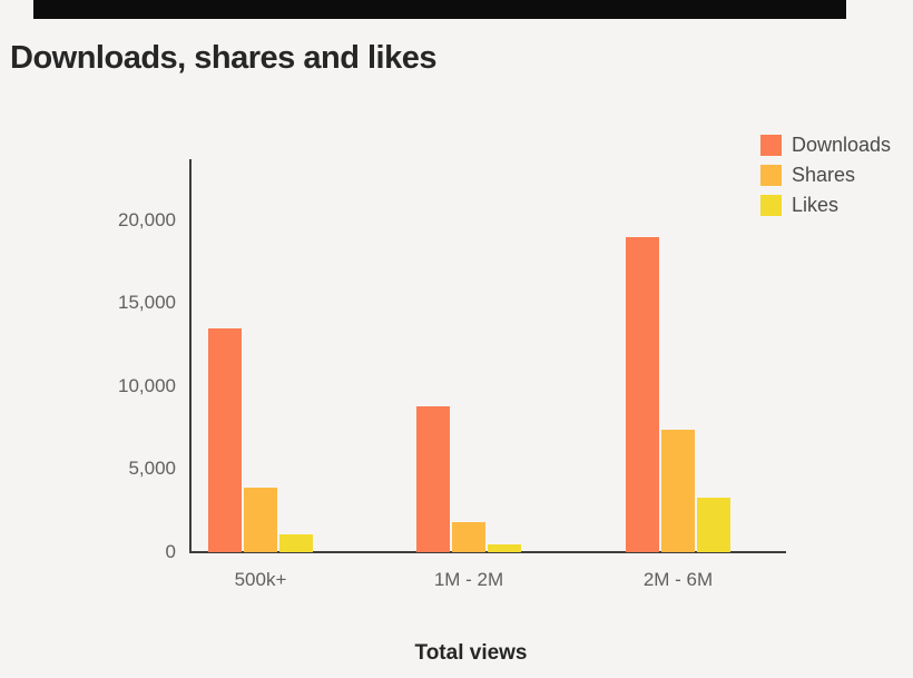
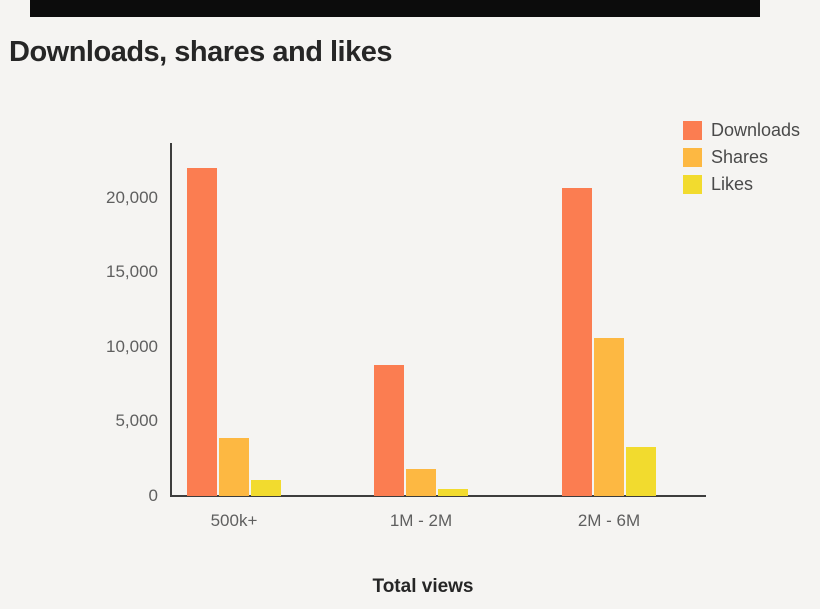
Downloads/500k+: 13500 -> 22000
Downloads/2M - 6M: 19000 -> 20700
Shares/2M - 6M: 7400 -> 10600
